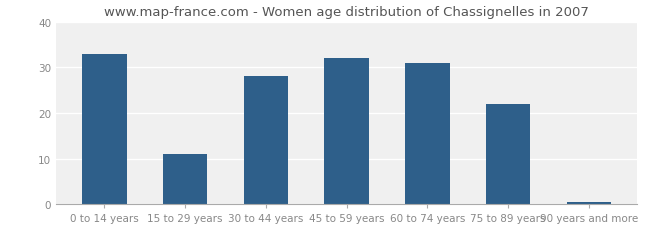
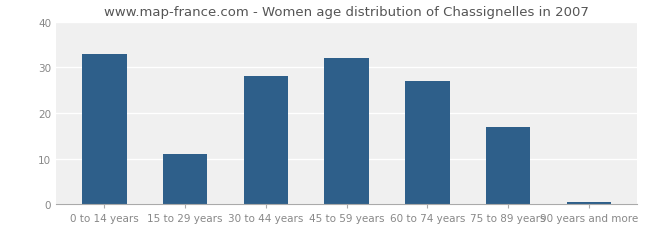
60 to 74 years: 31.0 -> 27.0
75 to 89 years: 22.0 -> 17.0
